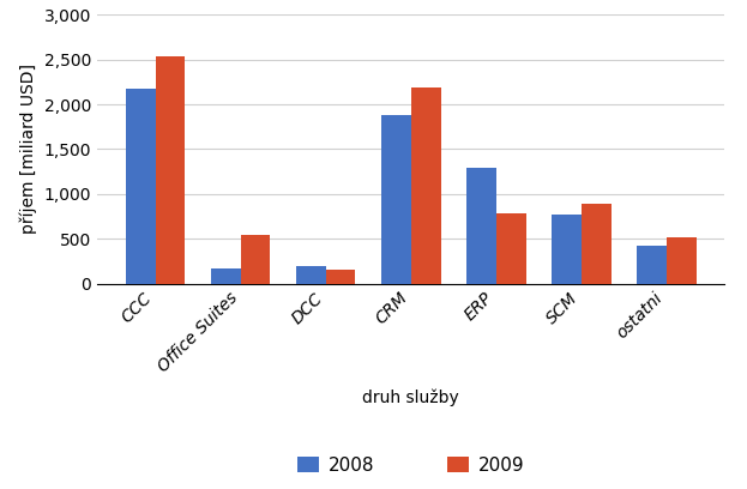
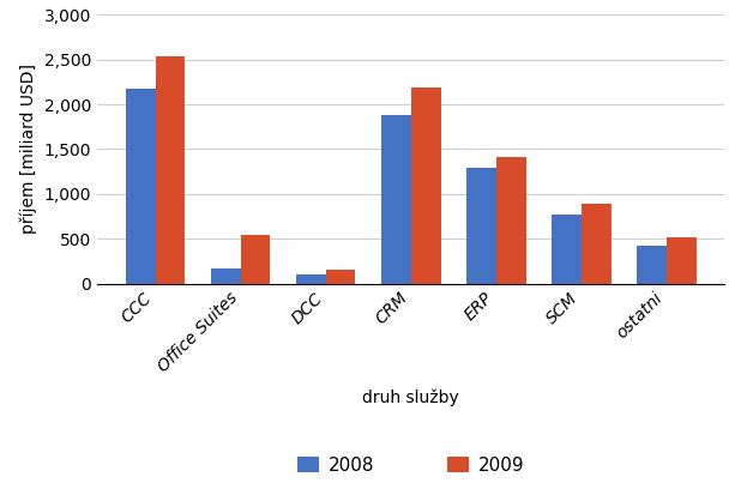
2008/DCC: 200 -> 100
2009/ERP: 780 -> 1,410
